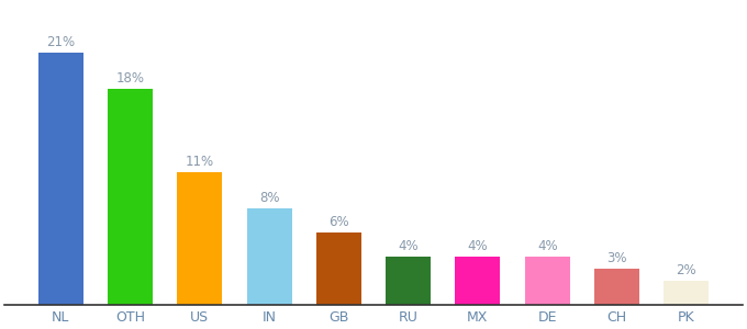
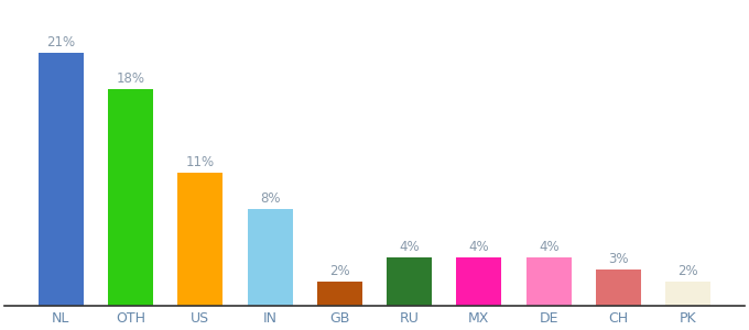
GB: 6% -> 2%
